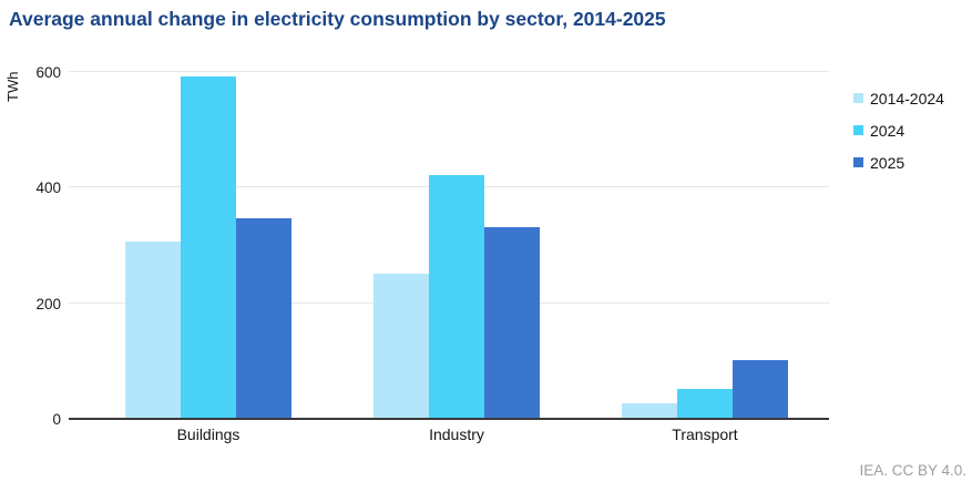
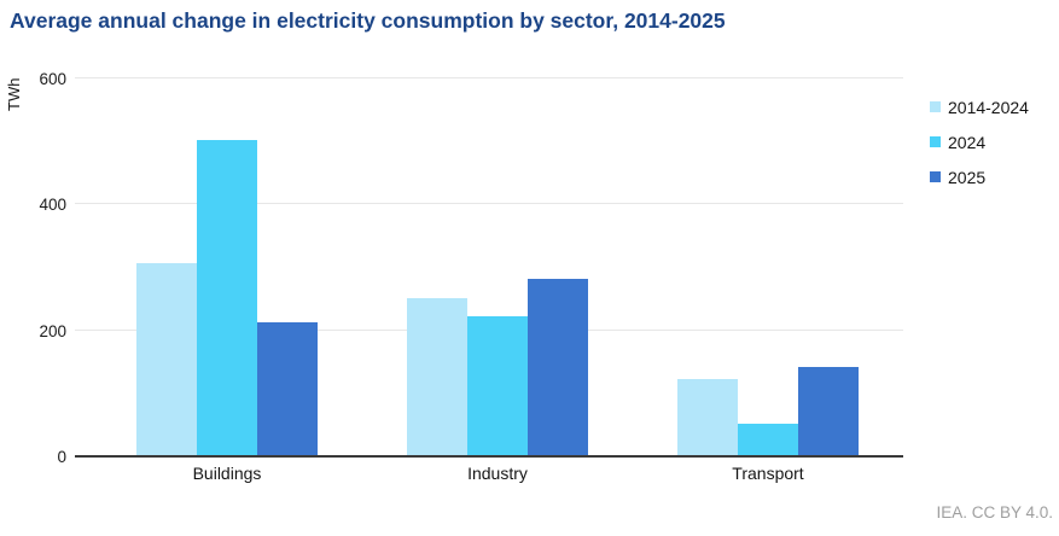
2024/Buildings: 590 -> 500
2025/Buildings: 340 -> 210
2024/Industry: 420 -> 220
2025/Industry: 330 -> 280
2014-2024/Transport: 20 -> 120
2025/Transport: 100 -> 140
